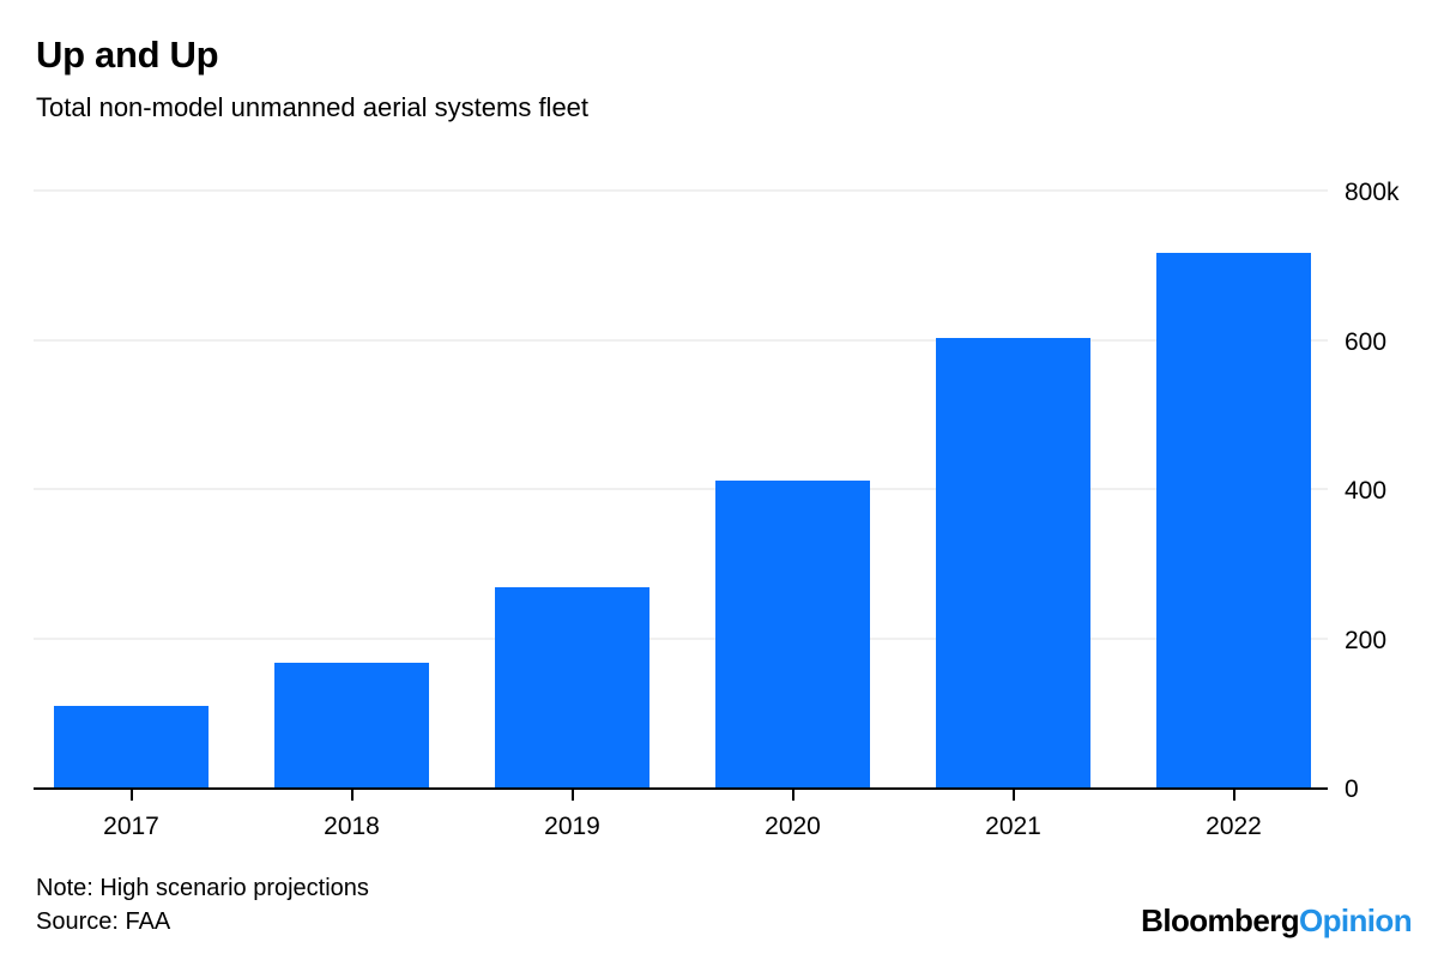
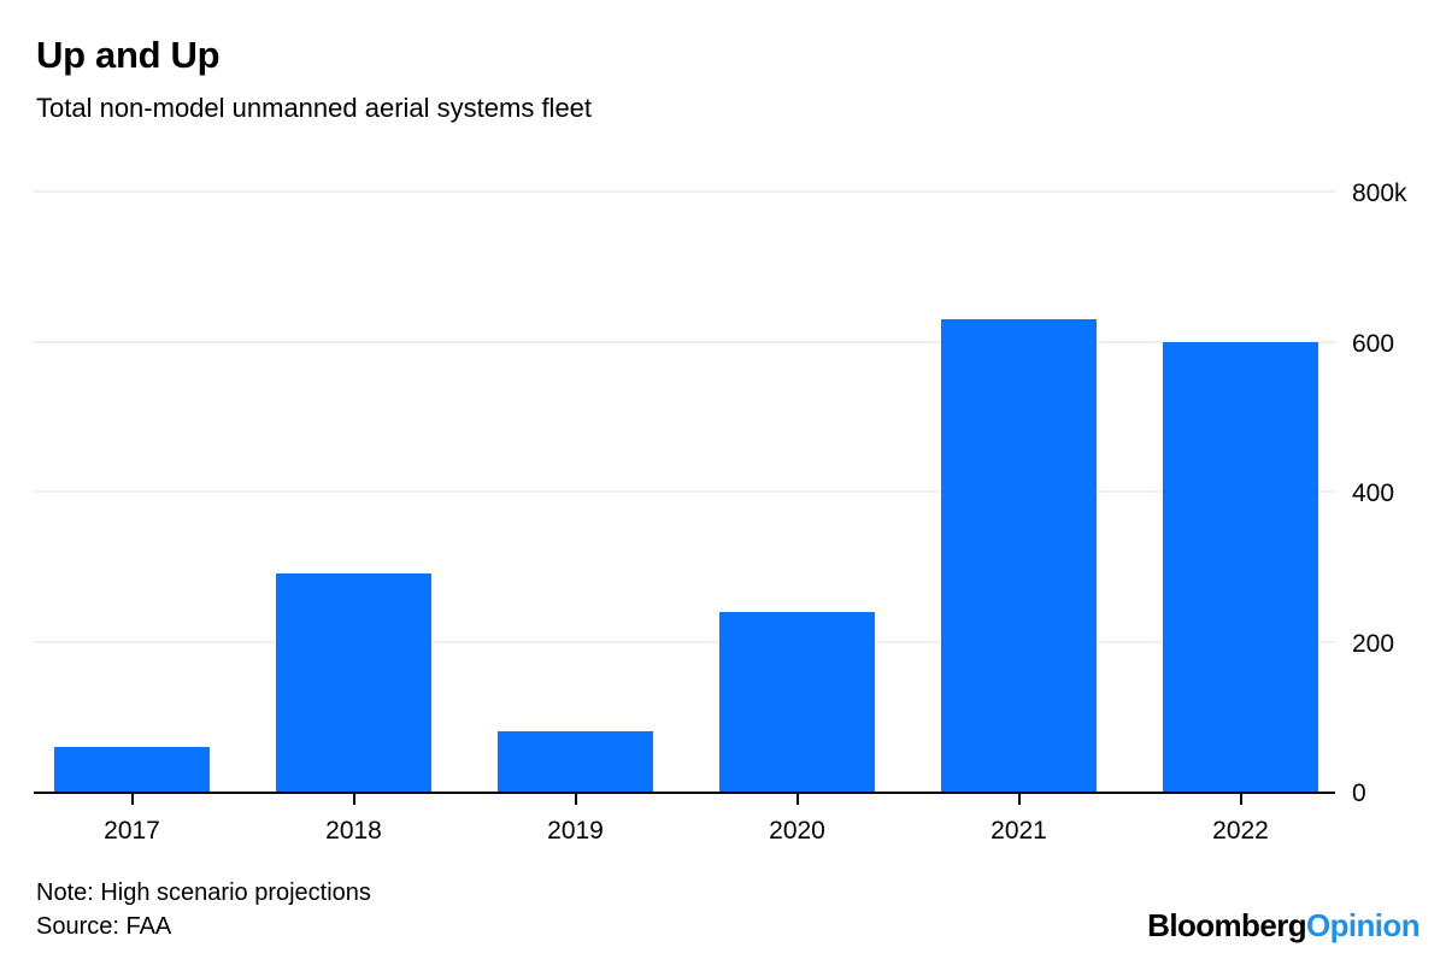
2017: 110k -> 60k
2018: 170k -> 290k
2019: 270k -> 80k
2020: 410k -> 240k
2021: 600k -> 630k
2022: 720k -> 600k
